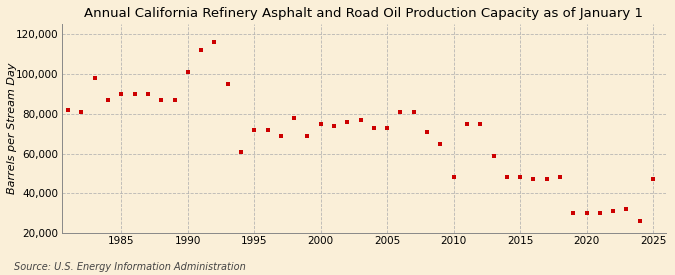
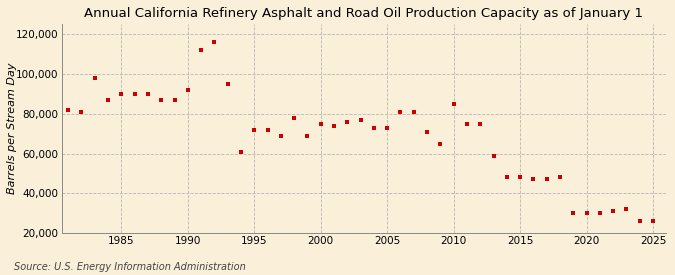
1990: 101,000 -> 92,000
2010: 48,000 -> 85,000
2025: 47,000 -> 26,000
